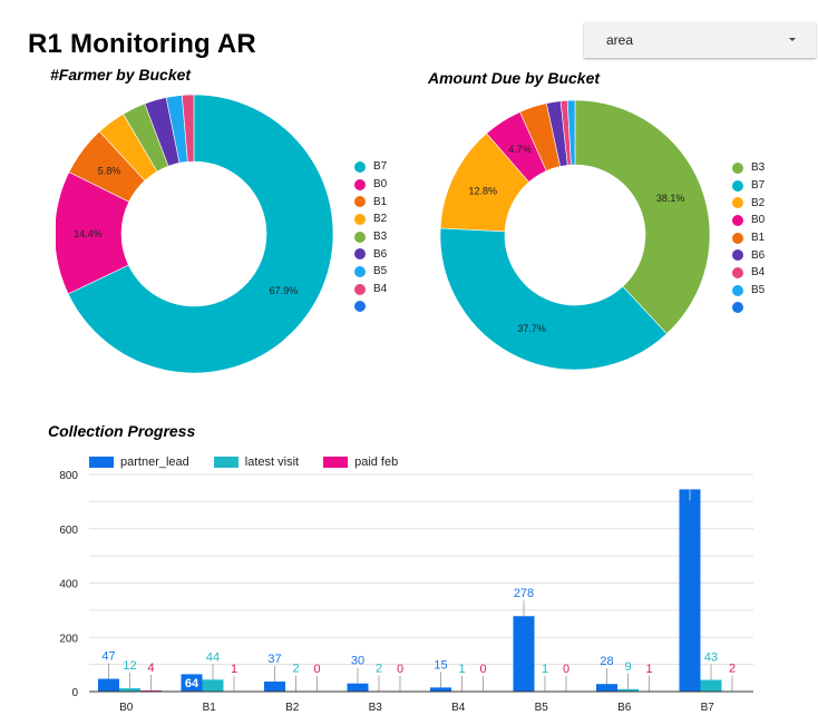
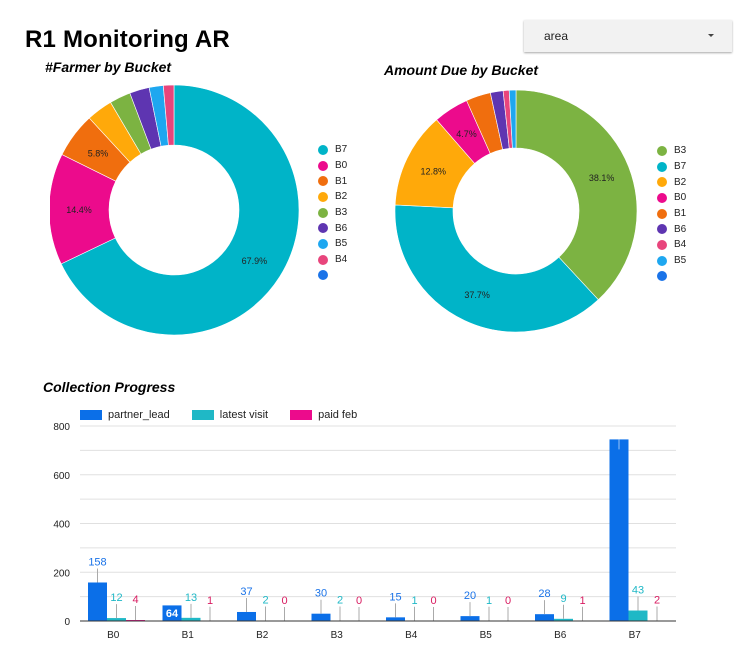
Collection Progress/partner_lead/B0: 47 -> 158
Collection Progress/latest visit/B1: 44 -> 13
Collection Progress/partner_lead/B5: 278 -> 20
